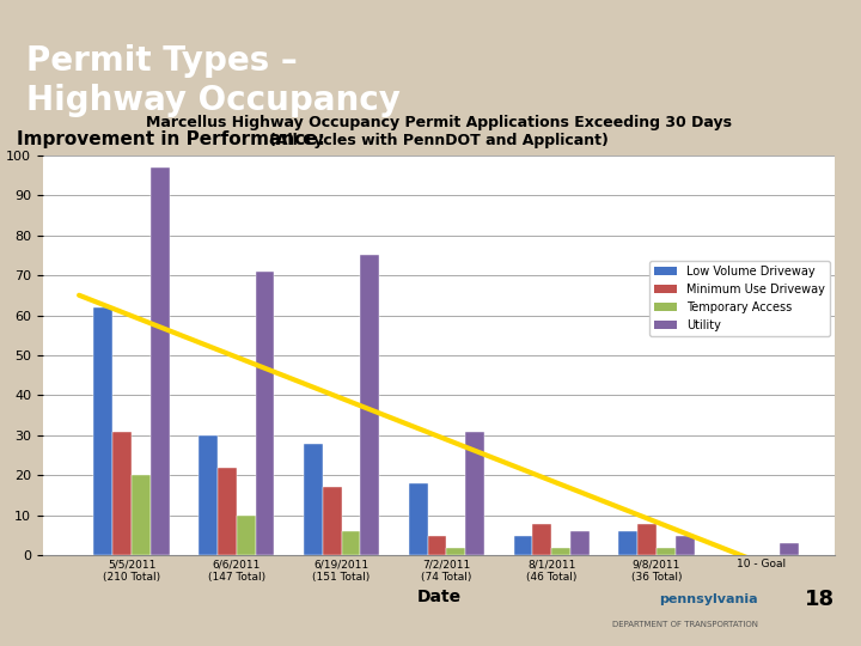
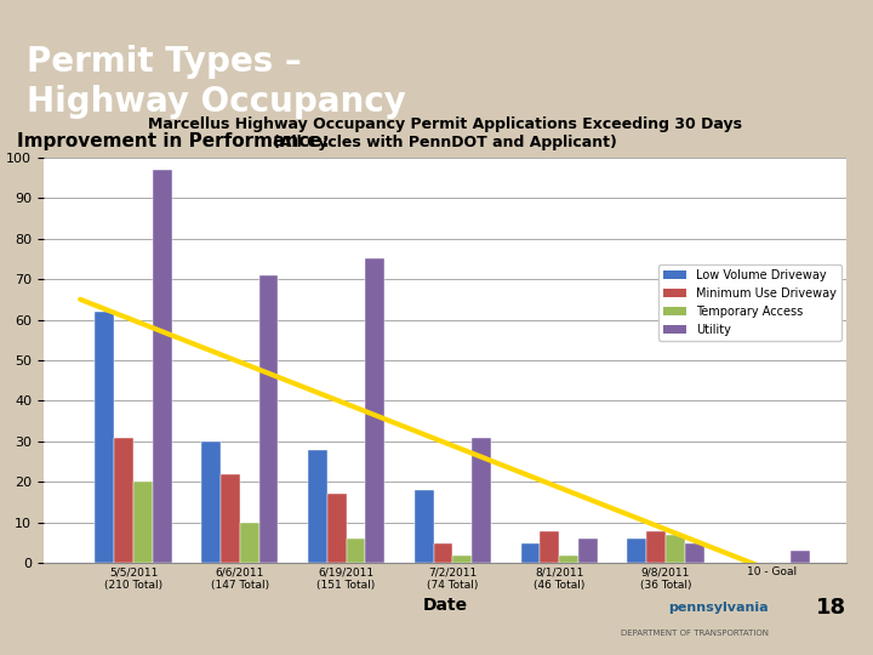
Temporary Access/9/8/2011 (36 Total): 2 -> 7
